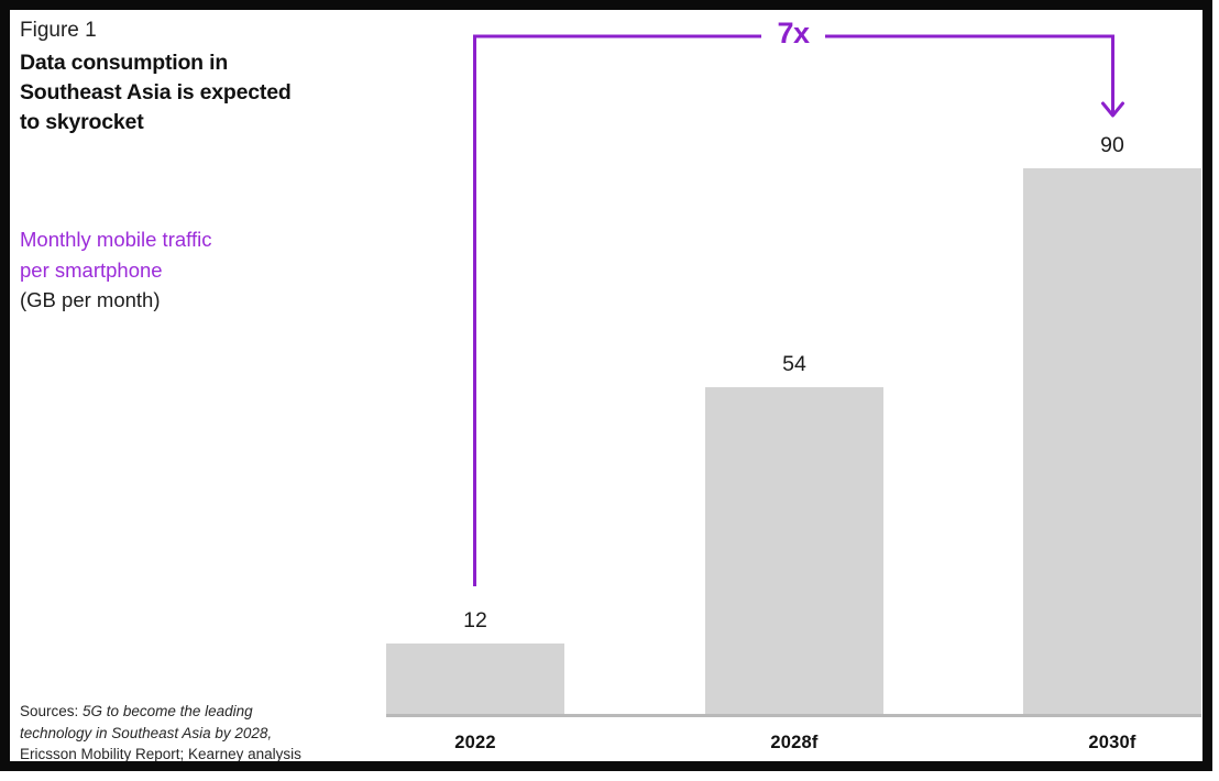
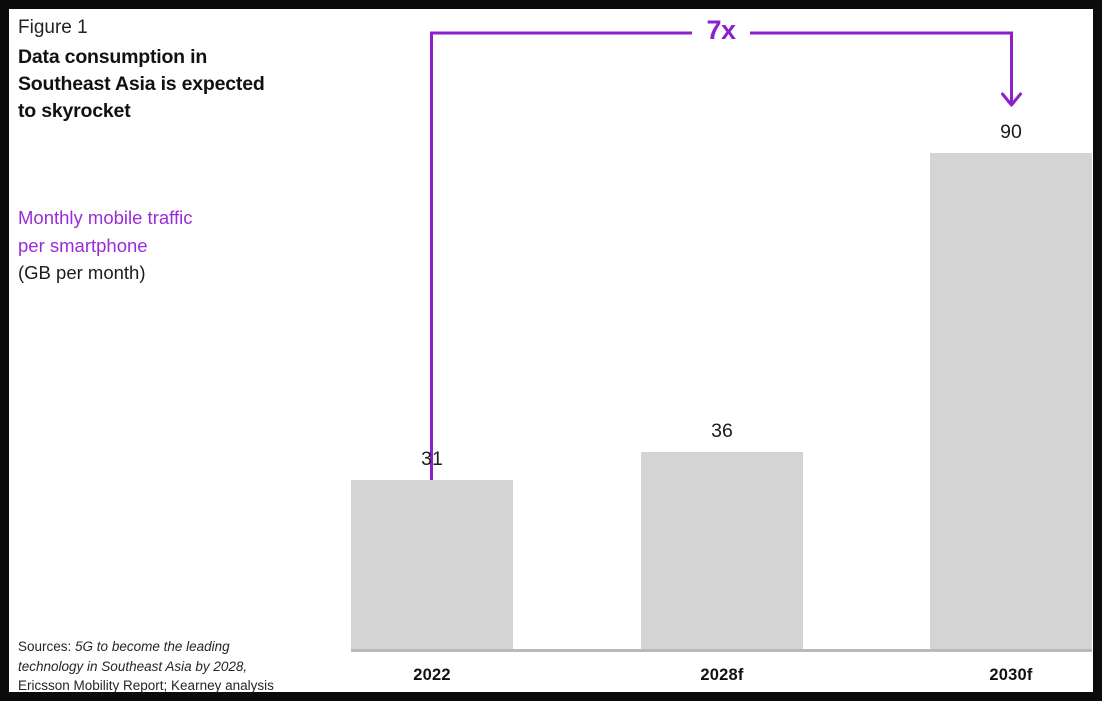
2022: 12 -> 31
2028f: 54 -> 36
